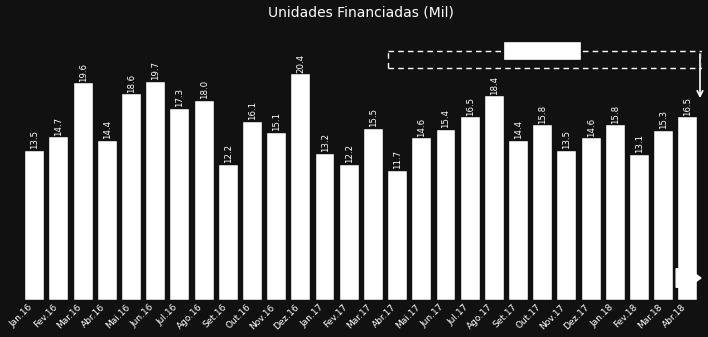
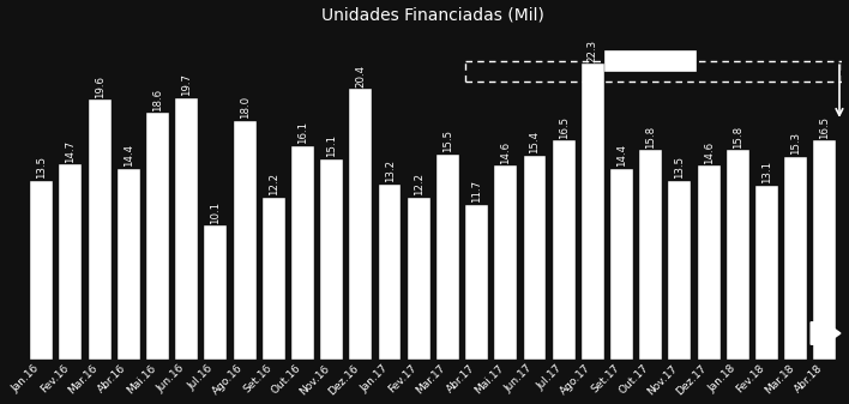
Jul.16: 17.3 -> 10.1
Ago.17: 18.4 -> 22.3
